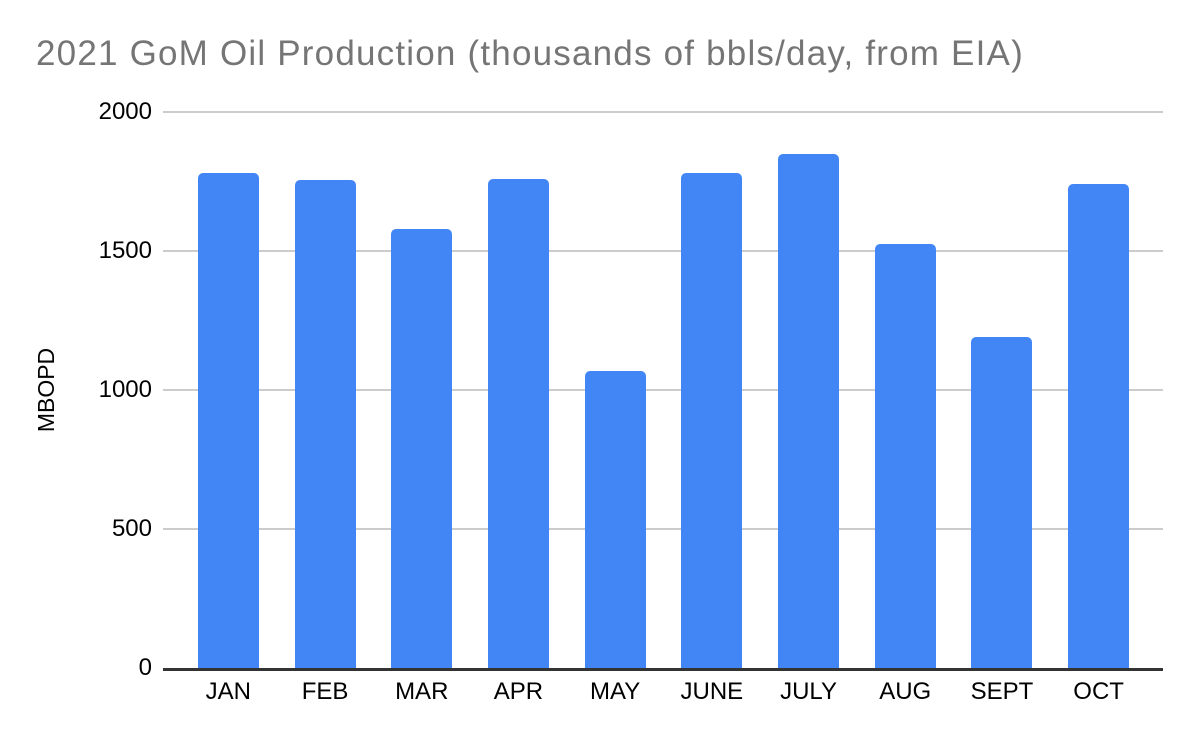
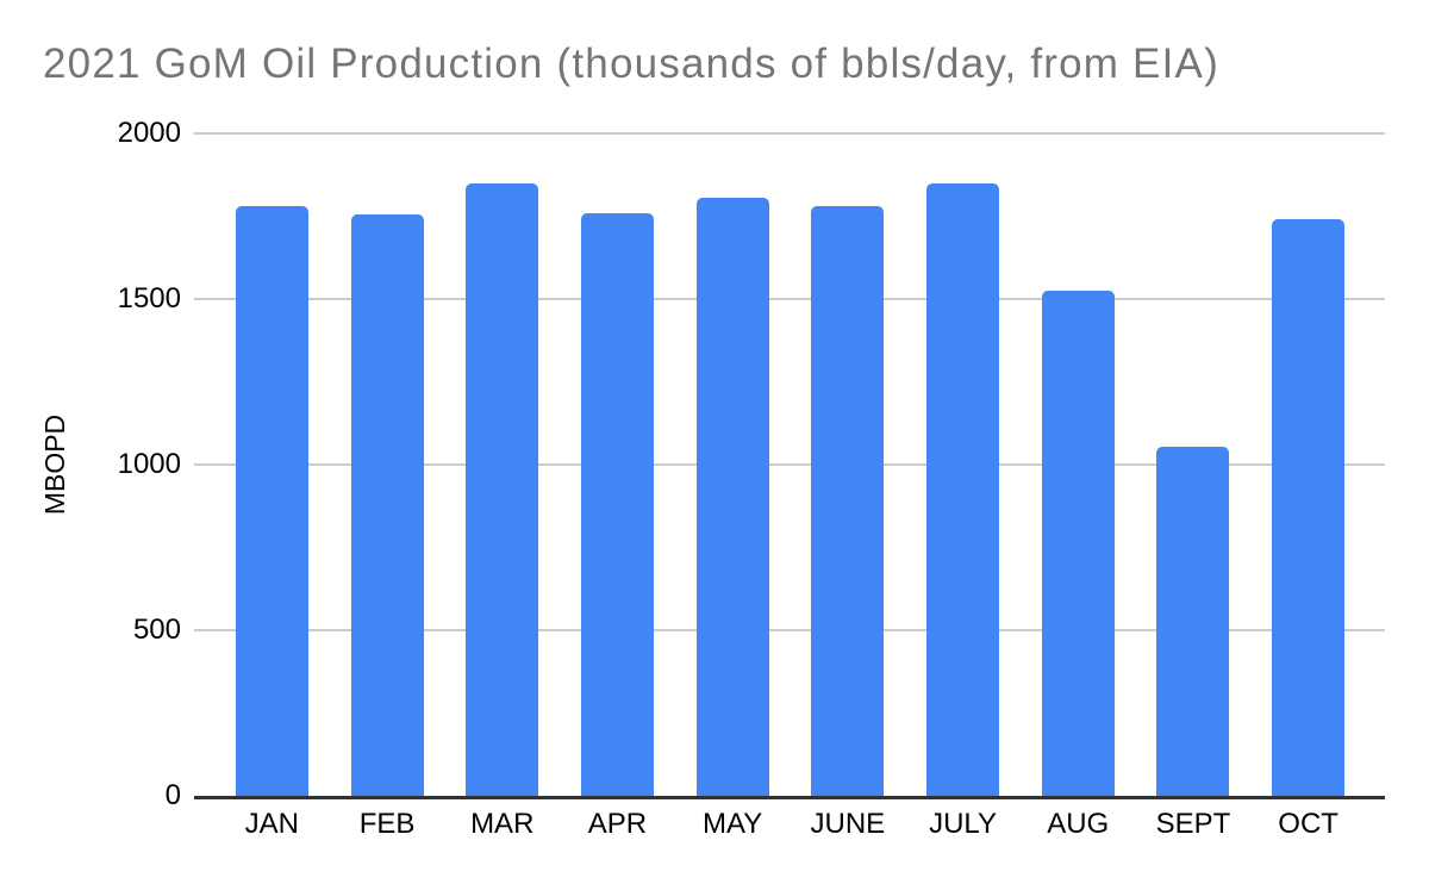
MAR: 1580 -> 1850
MAY: 1070 -> 1800
SEPT: 1190 -> 1060
